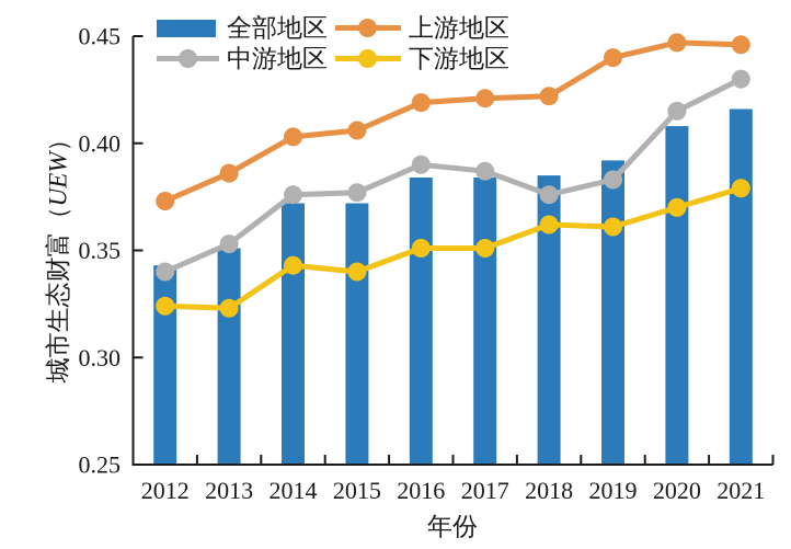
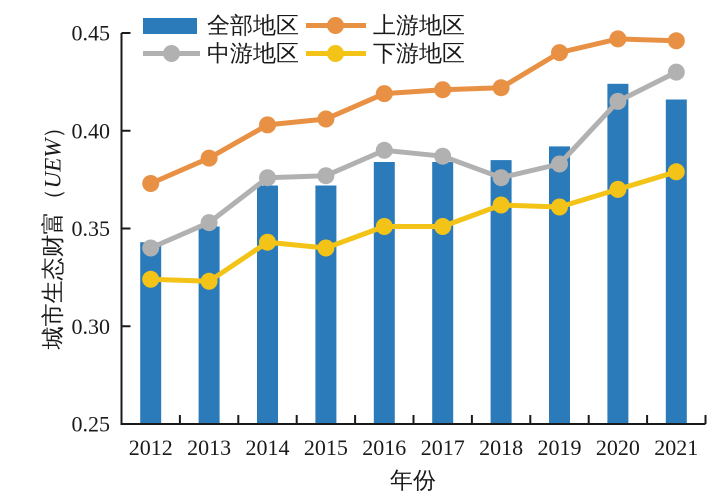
全部地区/2020: 0.408 -> 0.424
